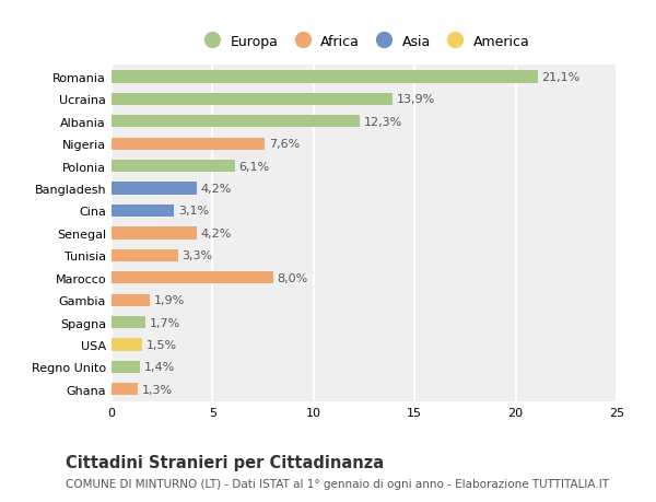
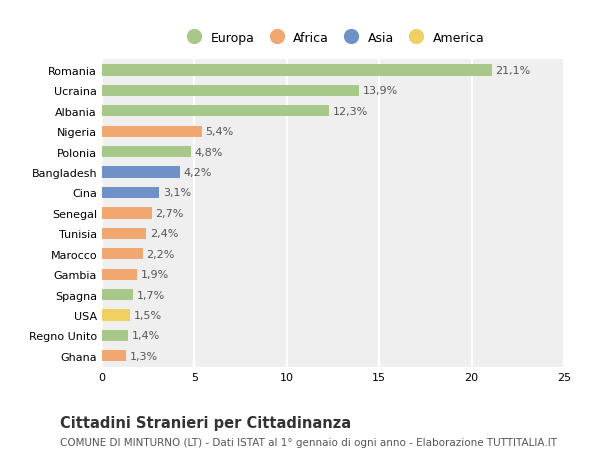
Nigeria: 7,6% -> 5,4%
Polonia: 6,1% -> 4,8%
Senegal: 4,2% -> 2,7%
Tunisia: 3,3% -> 2,4%
Marocco: 8,0% -> 2,2%
